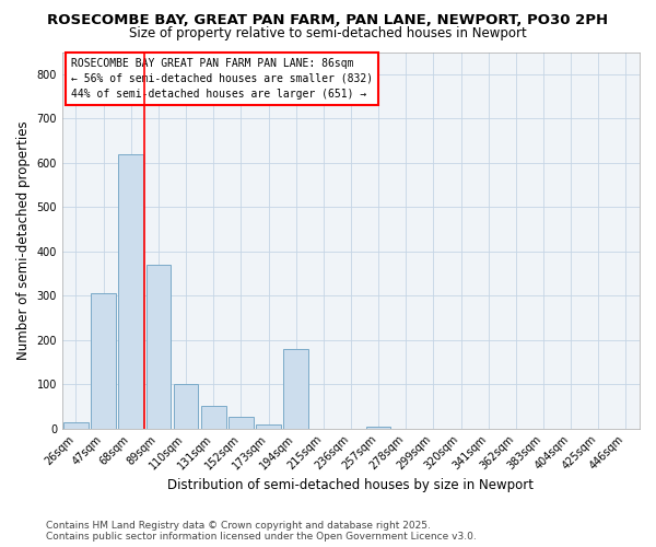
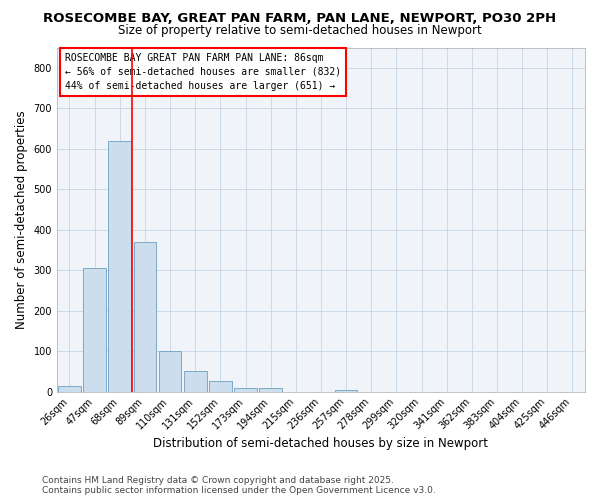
194sqm: 180 -> 10
